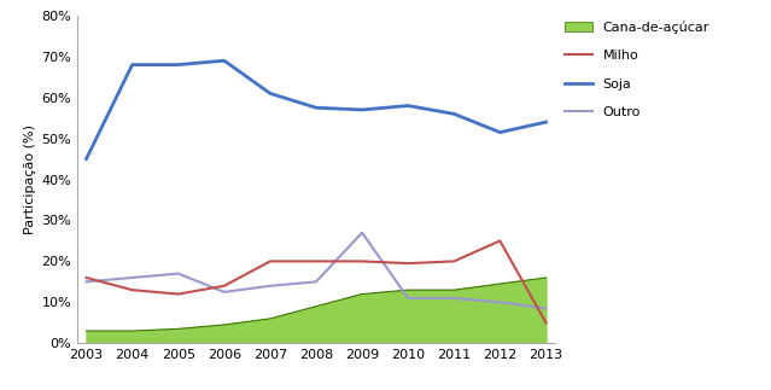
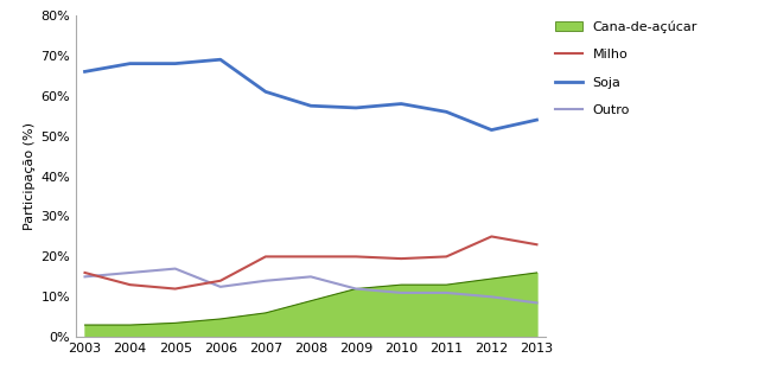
Soja/2003: 45.0% -> 66.0%
Outro/2009: 27.0% -> 12.0%
Milho/2013: 5.0% -> 23.0%
